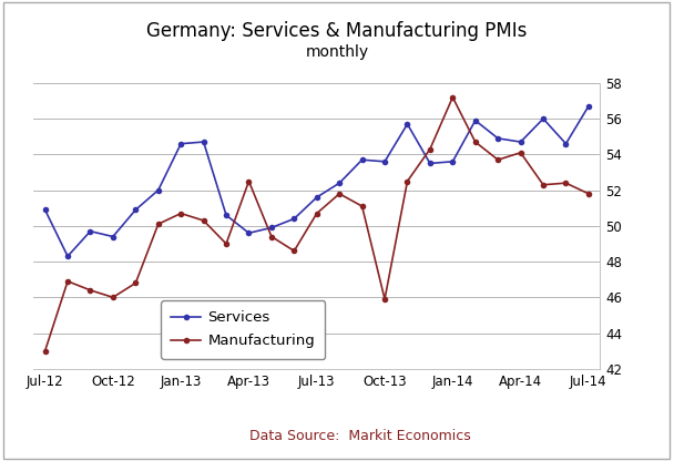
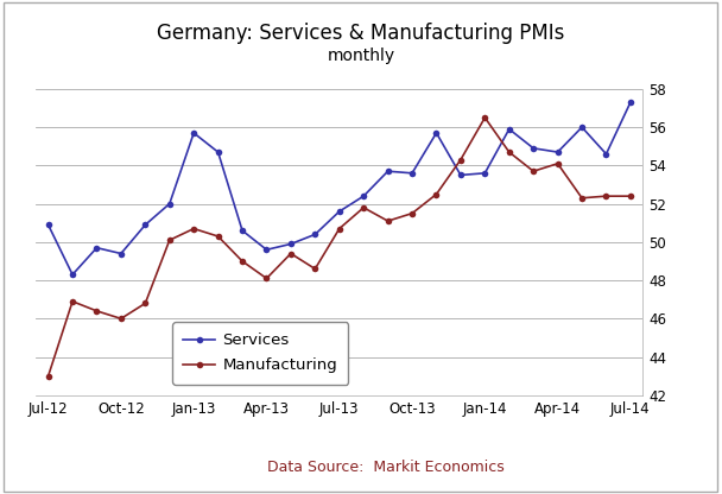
Services/Jan-13: 54.6 -> 55.7
Manufacturing/Apr-13: 52.5 -> 48.1
Manufacturing/Oct-13: 45.9 -> 51.5
Manufacturing/Jan-14: 57.2 -> 56.5
Services/Jul-14: 56.7 -> 57.3
Manufacturing/Jul-14: 51.8 -> 52.4
